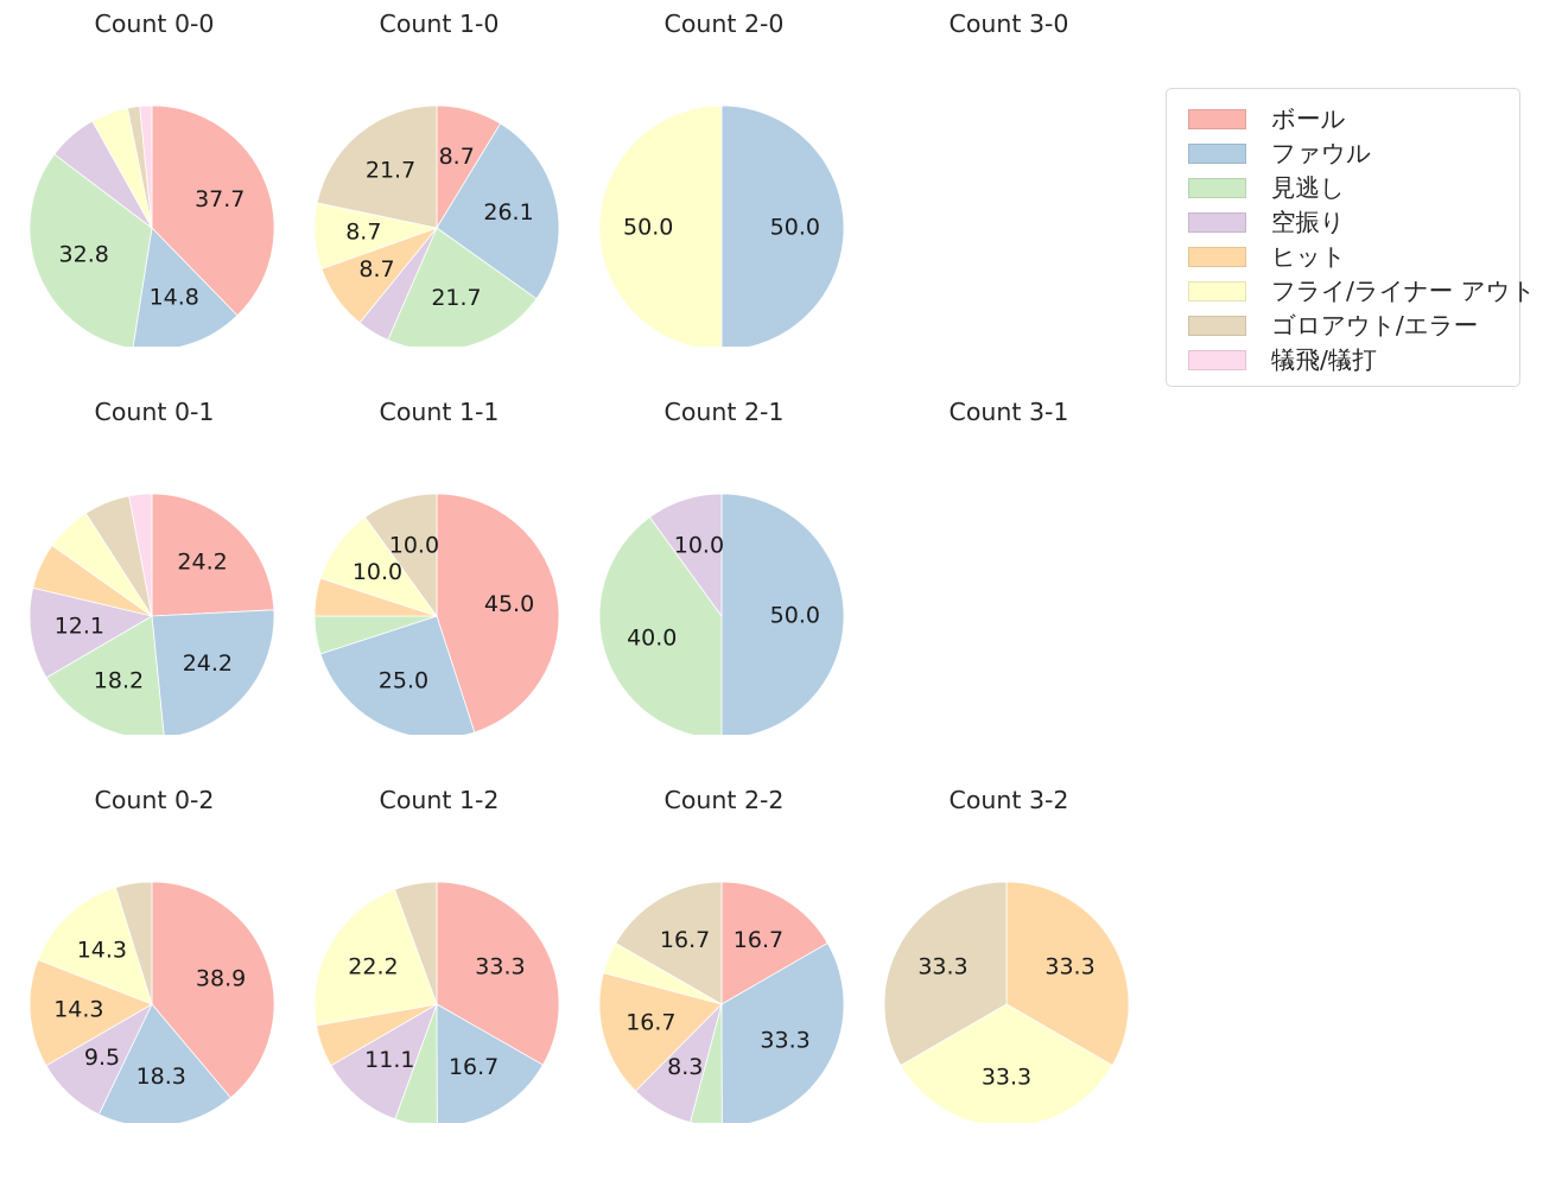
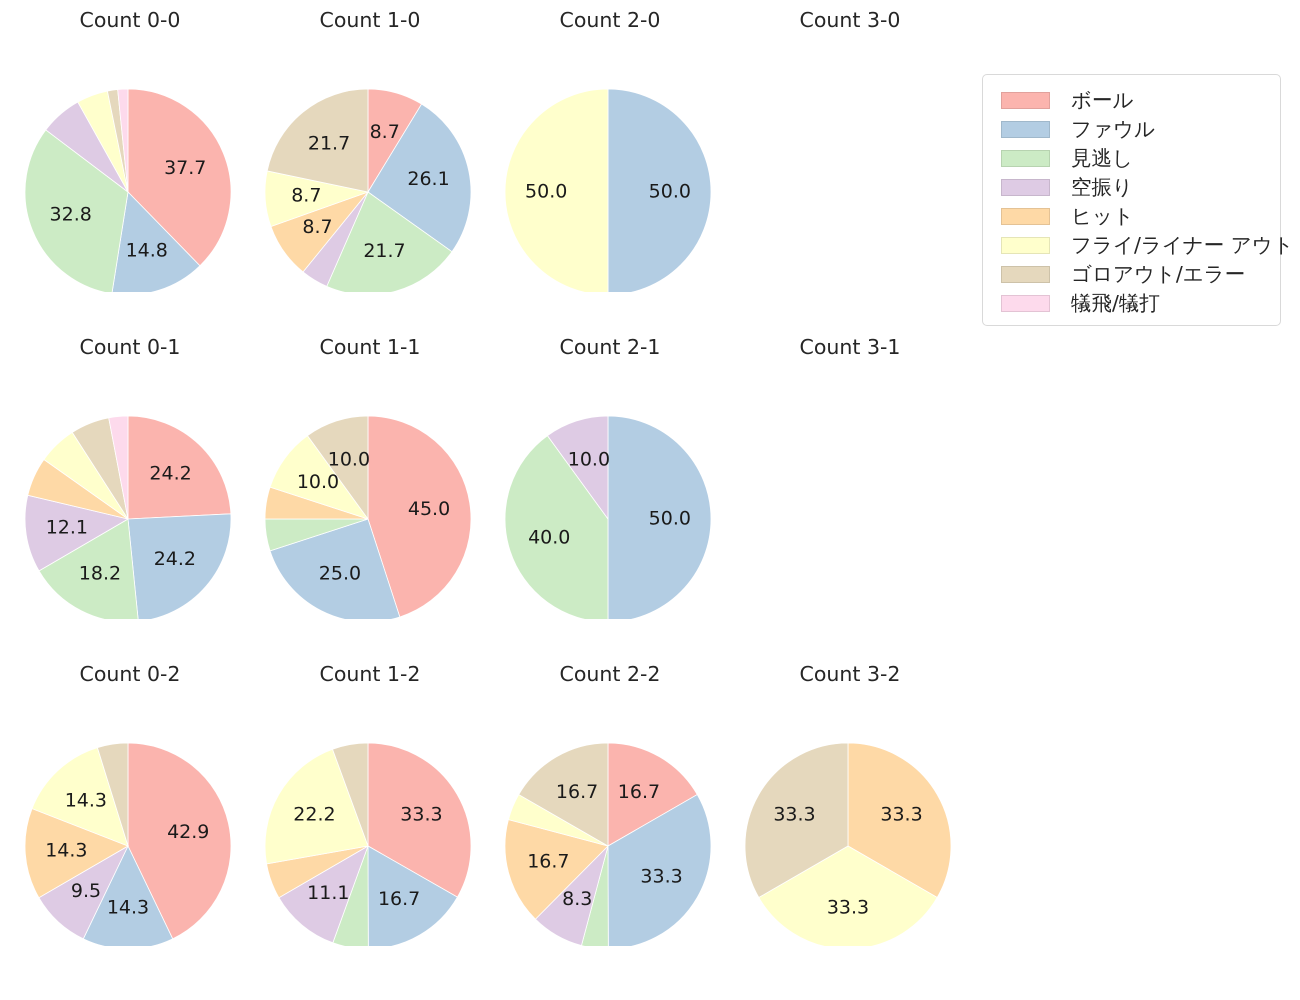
Count 0-2/ボール: 38.9 -> 42.9
Count 0-2/ファウル: 18.3 -> 14.3
